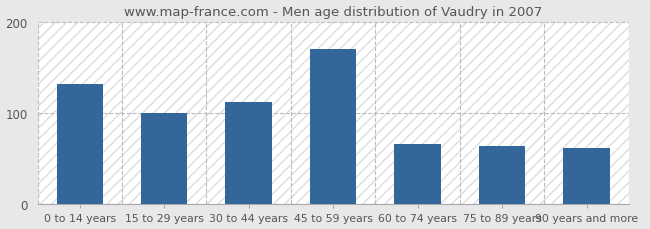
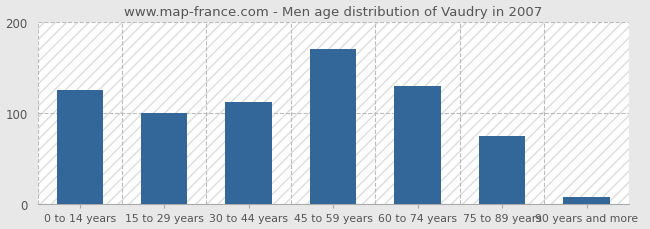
0 to 14 years: 132 -> 125
60 to 74 years: 66 -> 130
75 to 89 years: 64 -> 75
90 years and more: 62 -> 8
